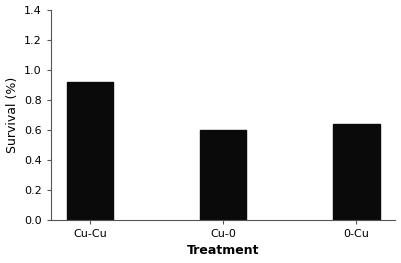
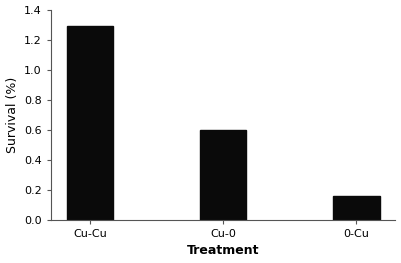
Cu-Cu: 0.92 -> 1.29
0-Cu: 0.64 -> 0.16
